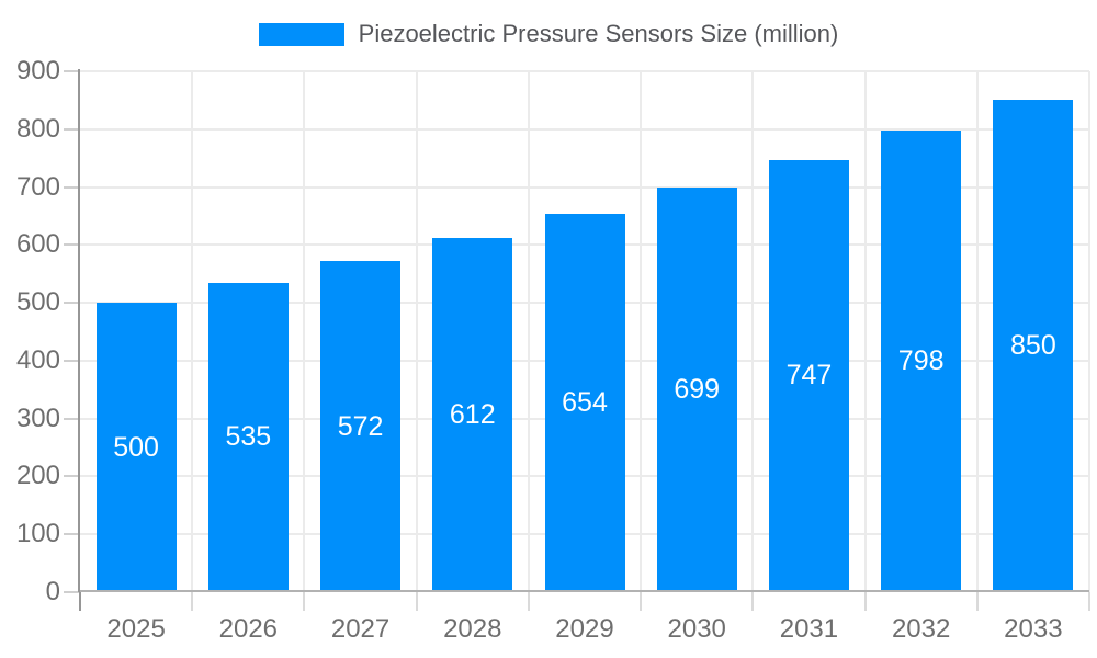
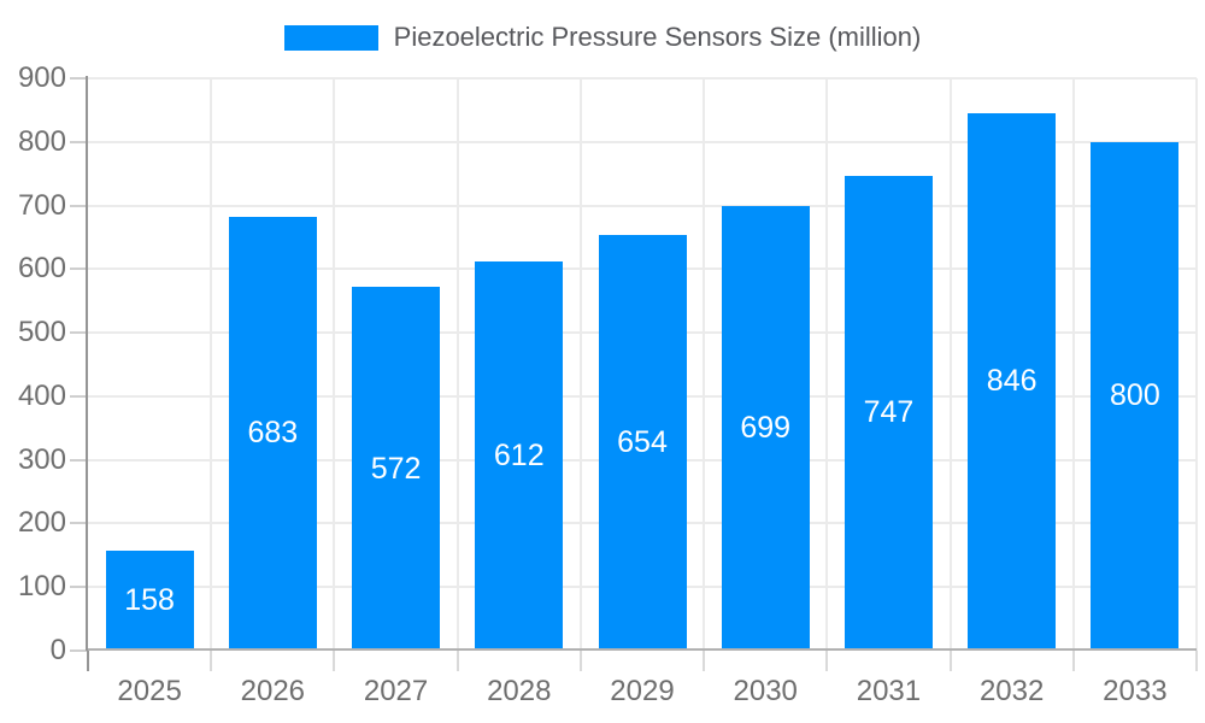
2025: 500 -> 158
2026: 535 -> 683
2032: 798 -> 846
2033: 850 -> 800
